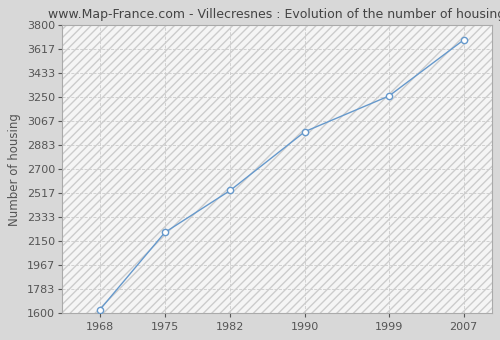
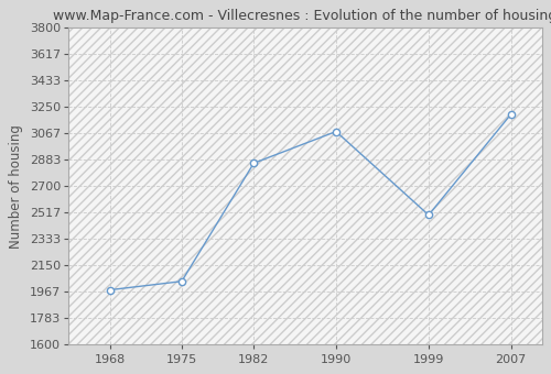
1968: 1620 -> 1980
1975: 2220 -> 2040
1982: 2540 -> 2860
1990: 2990 -> 3080
1999: 3260 -> 2500
2007: 3690 -> 3200
